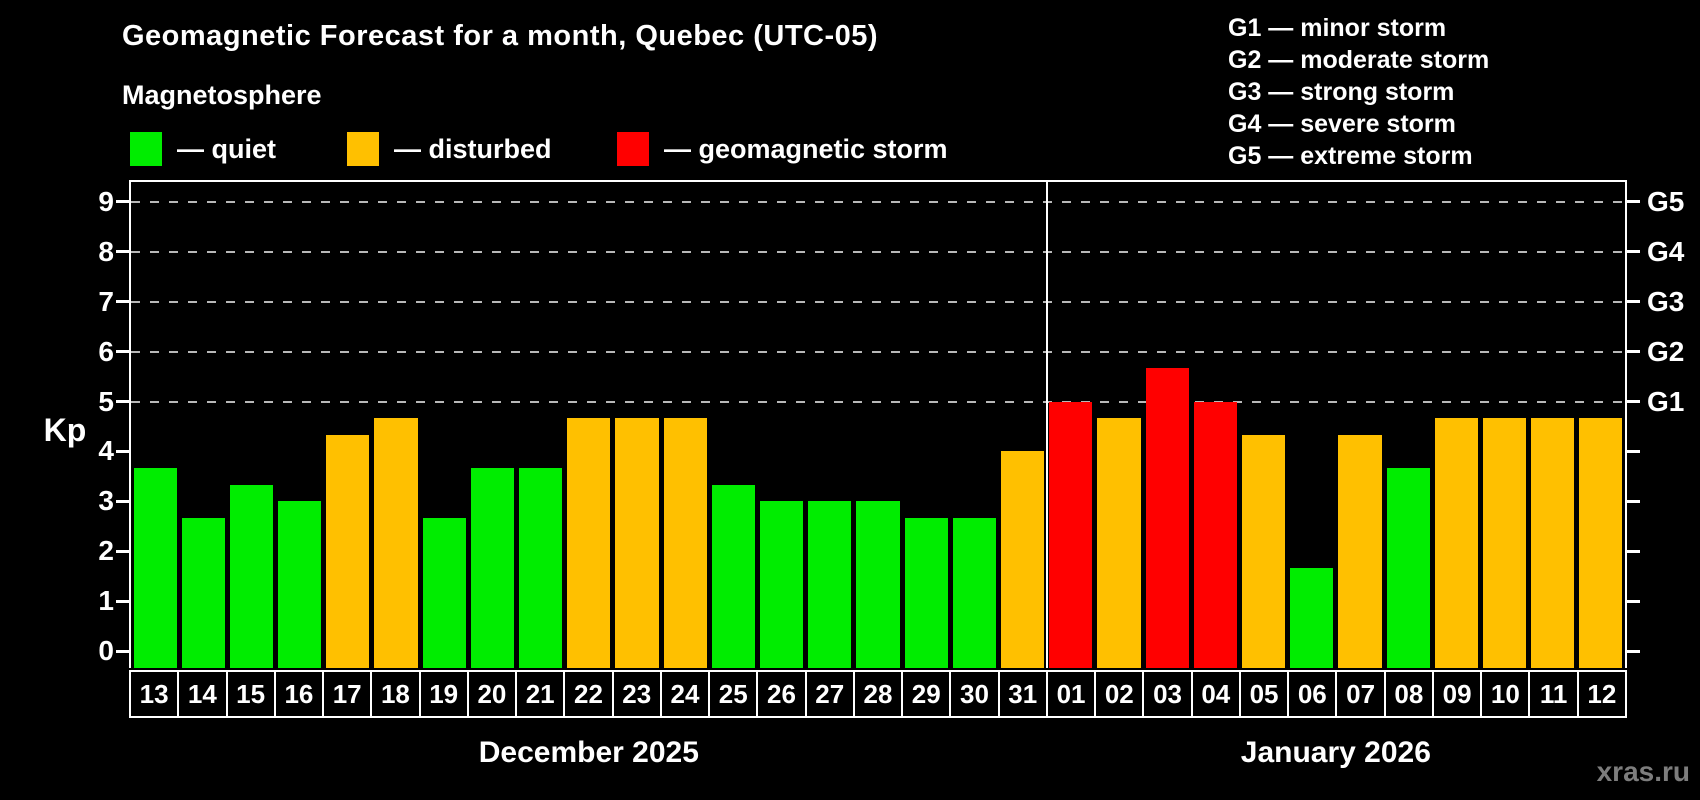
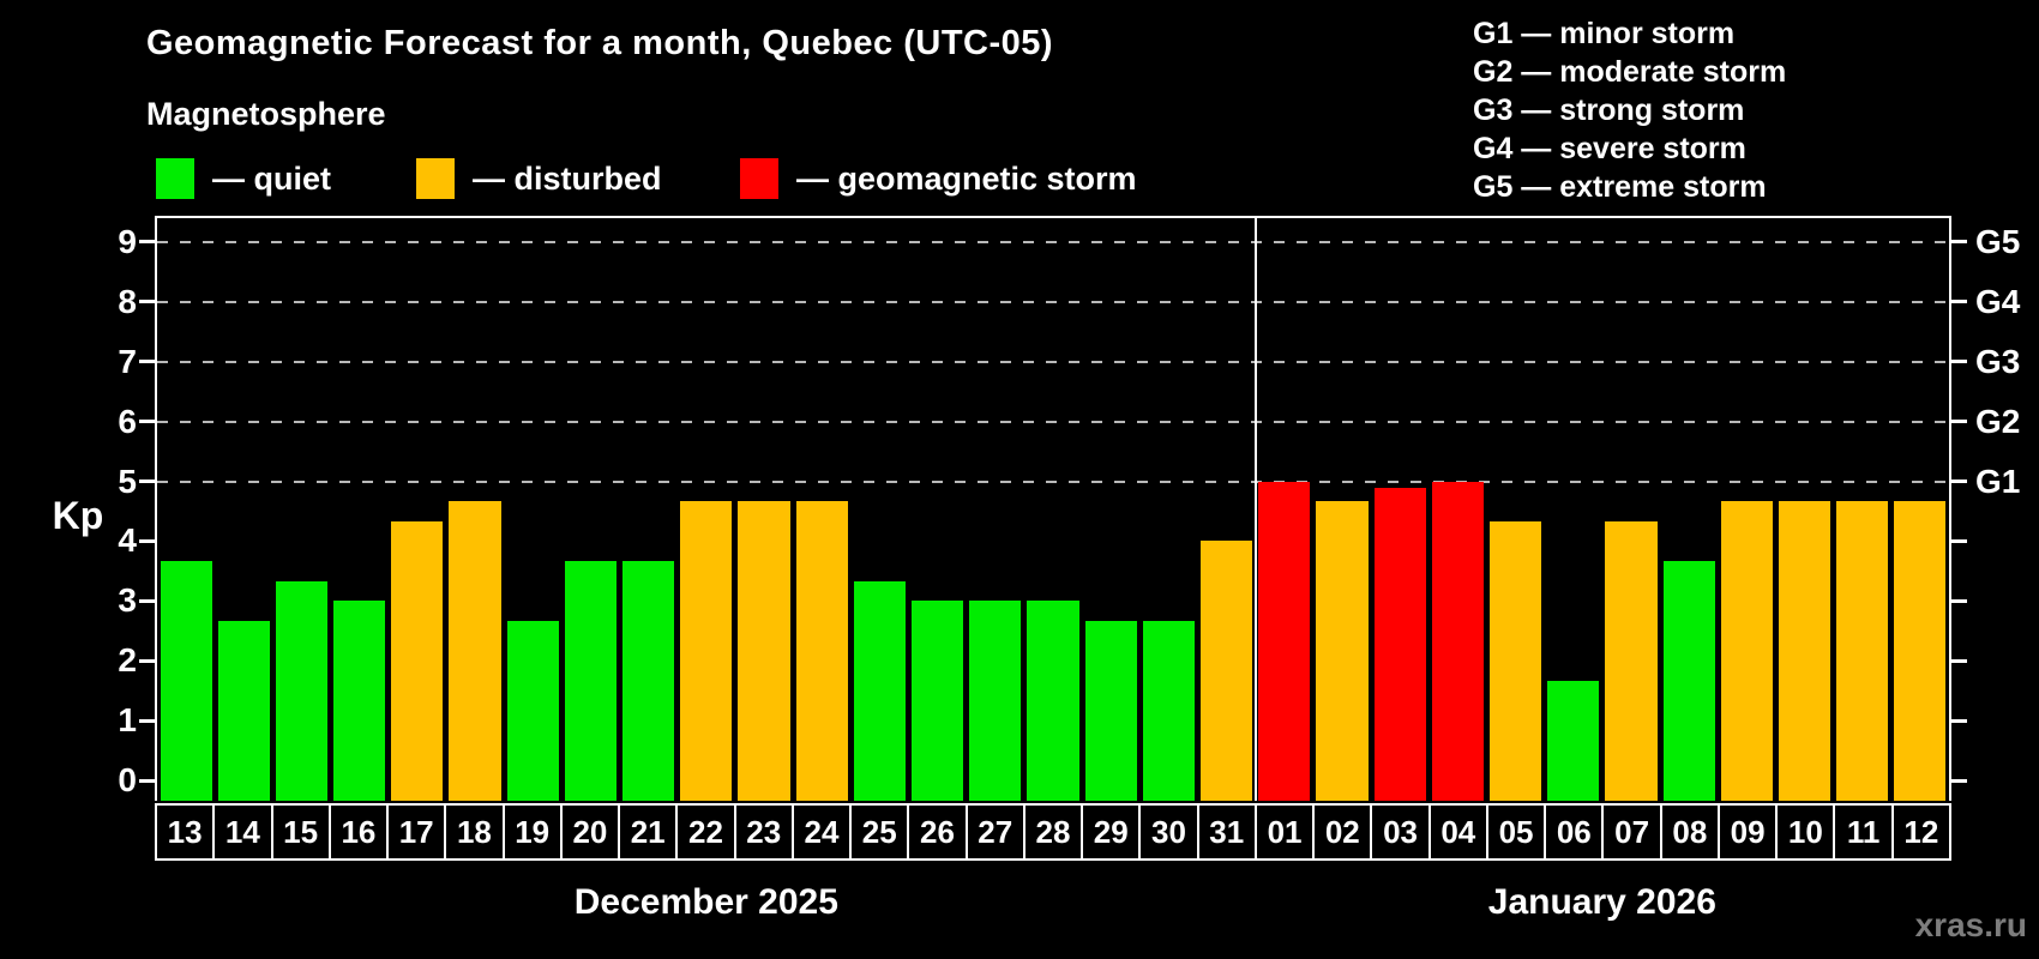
03: 5.7 -> 4.9
